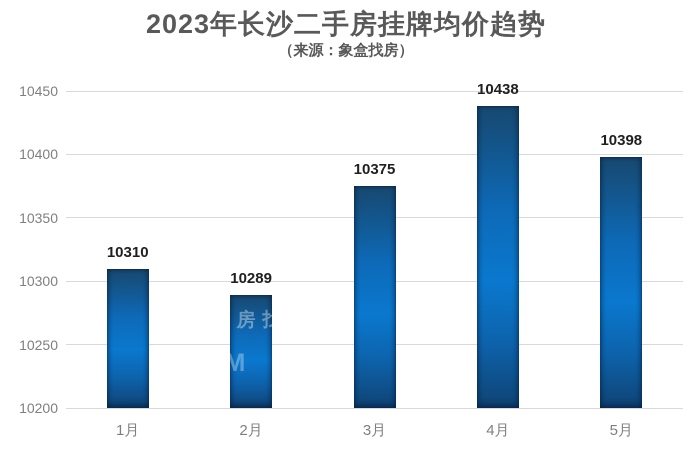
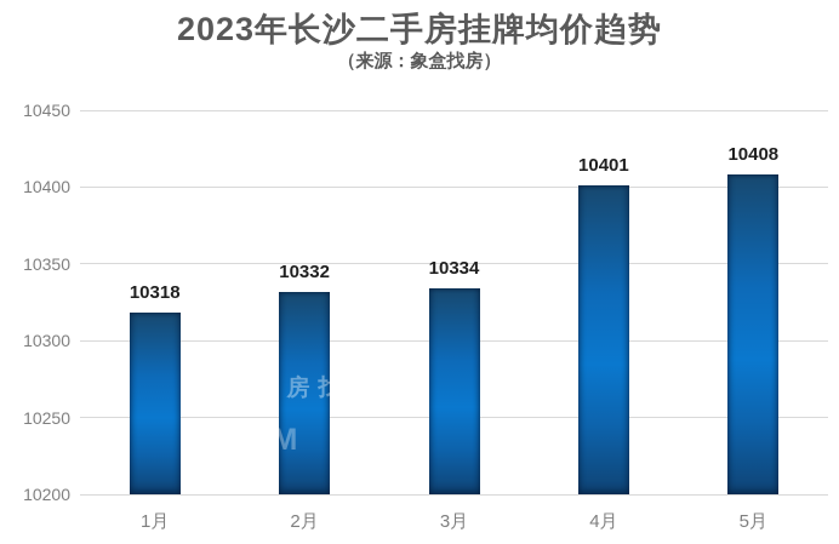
1月: 10310 -> 10318
2月: 10289 -> 10332
3月: 10375 -> 10334
4月: 10438 -> 10401
5月: 10398 -> 10408
